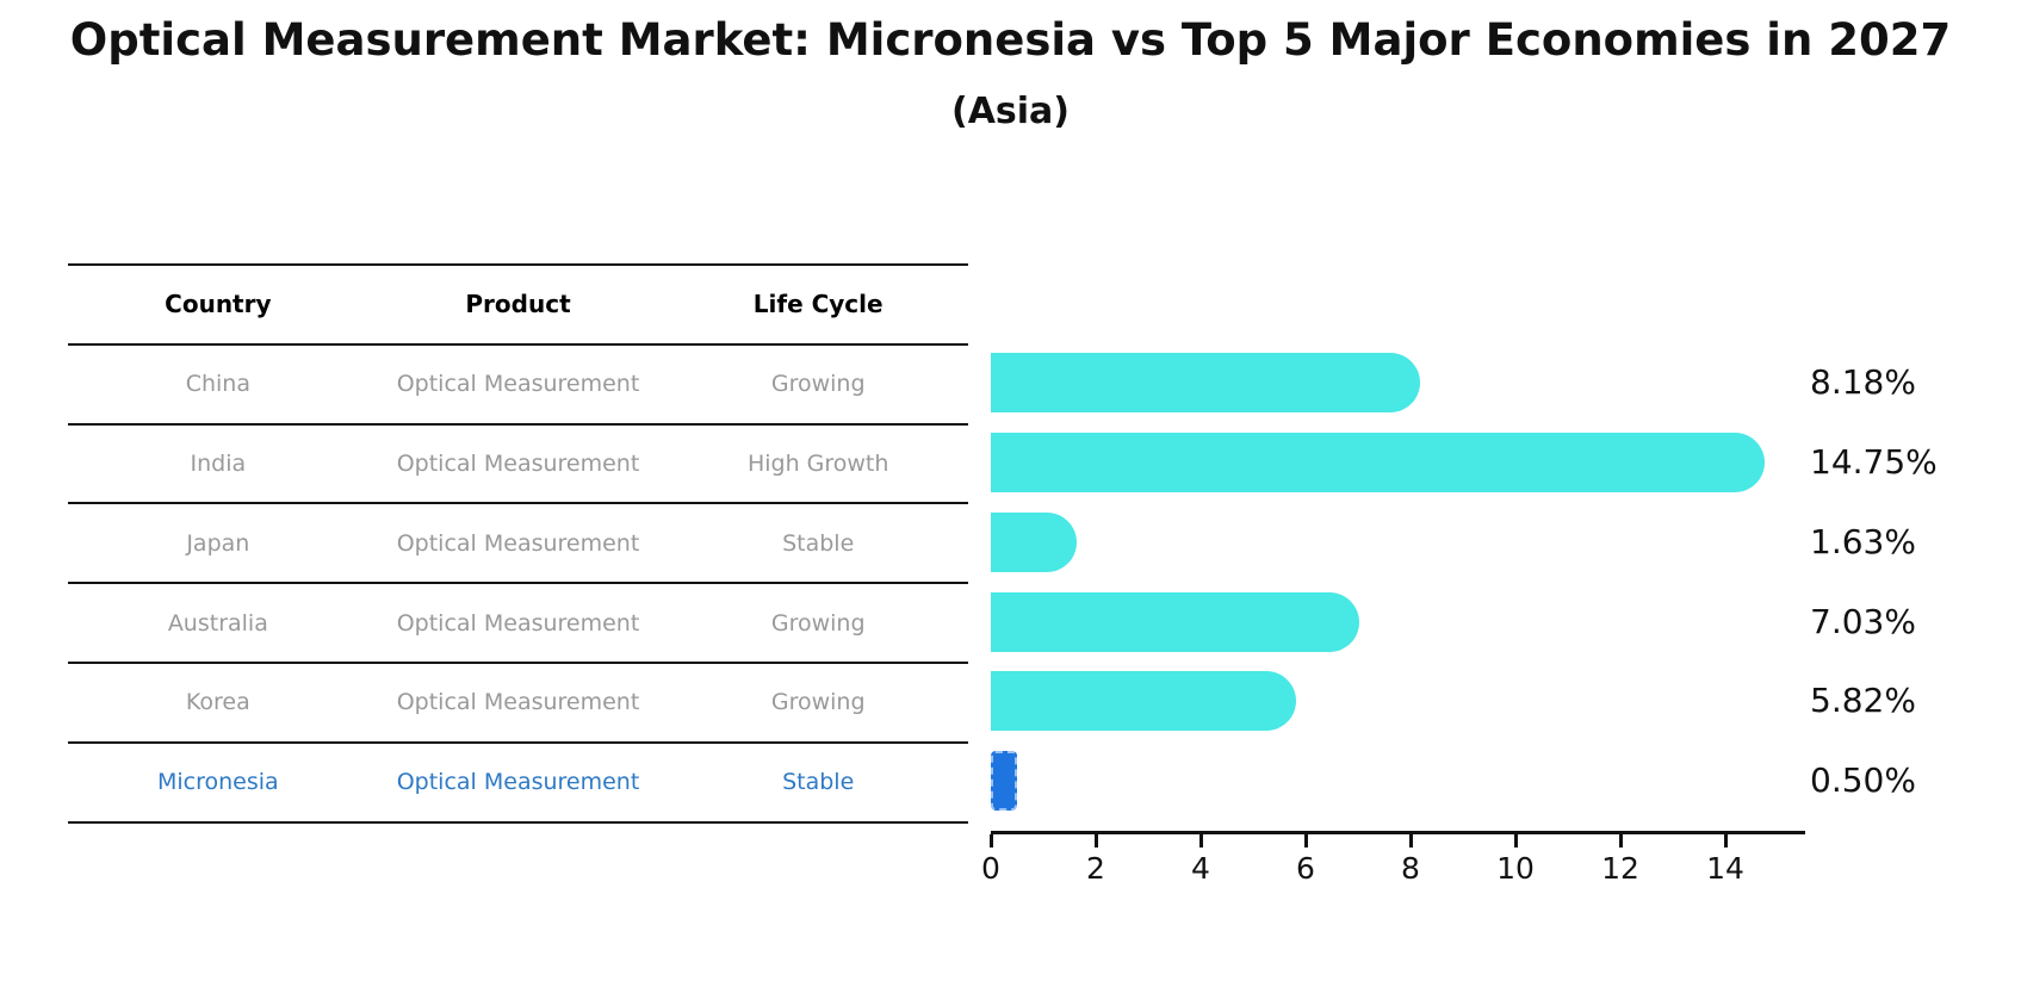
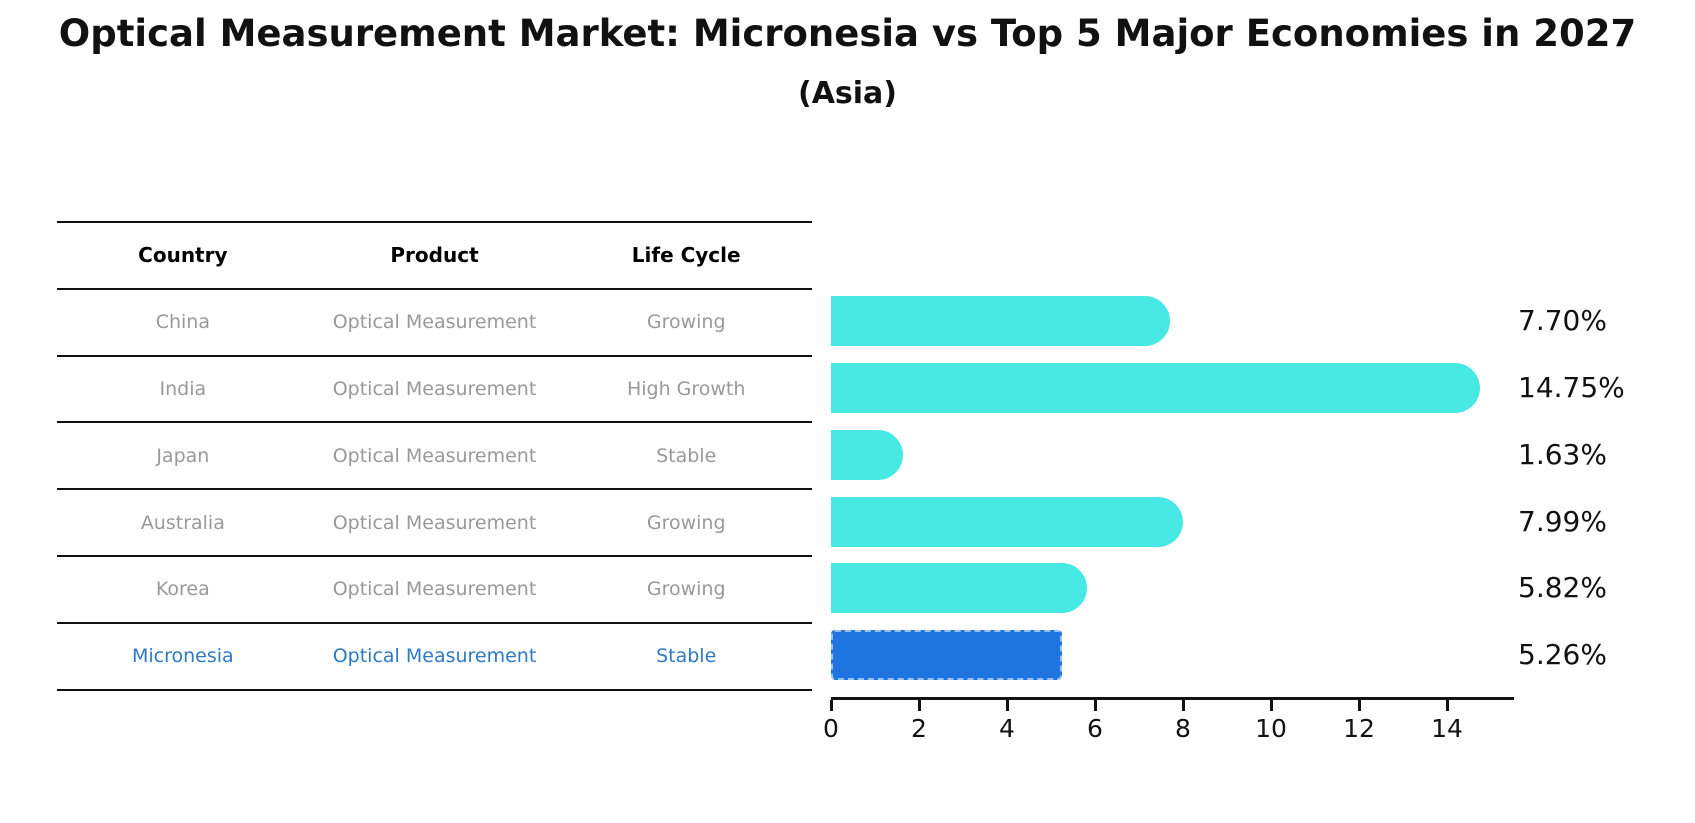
China: 8.18% -> 7.70%
Australia: 7.03% -> 7.99%
Micronesia: 0.50% -> 5.26%
